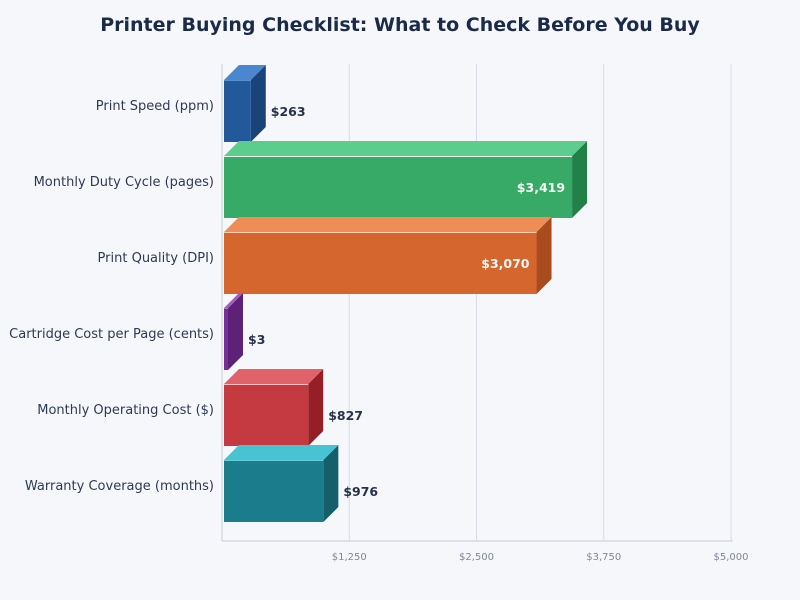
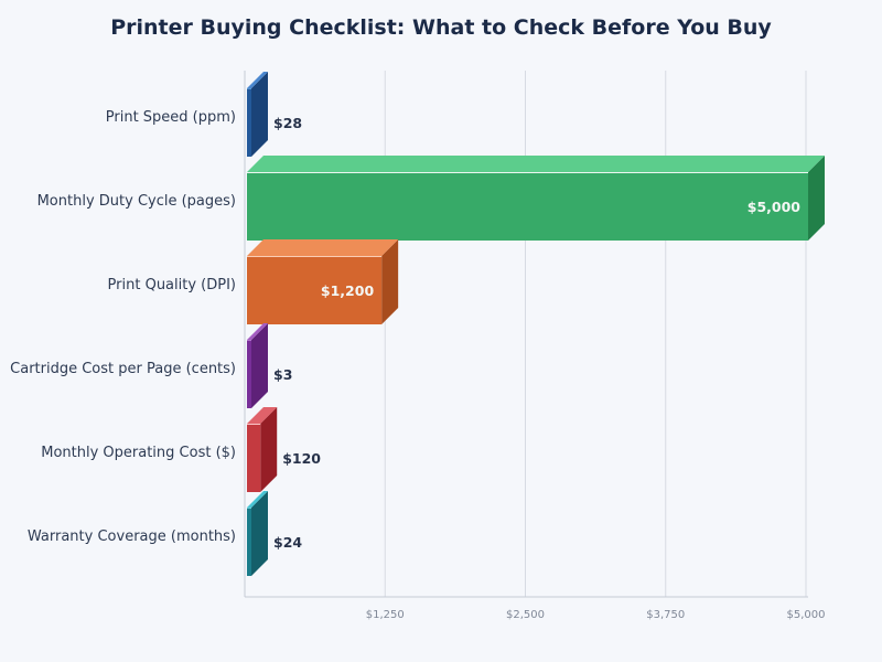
Print Speed (ppm): $263 -> $28
Monthly Duty Cycle (pages): $3,419 -> $5,000
Print Quality (DPI): $3,070 -> $1,200
Monthly Operating Cost ($): $827 -> $120
Warranty Coverage (months): $976 -> $24
